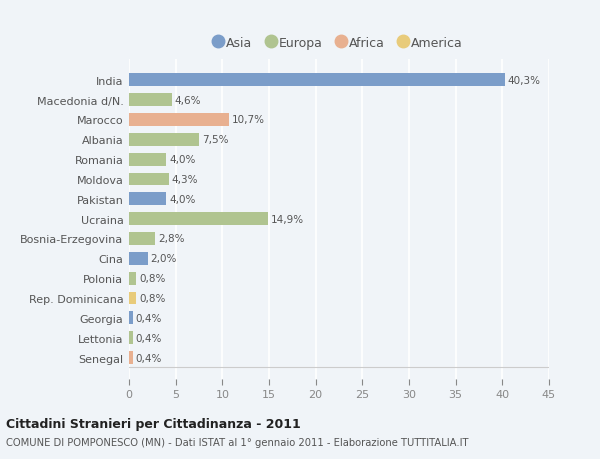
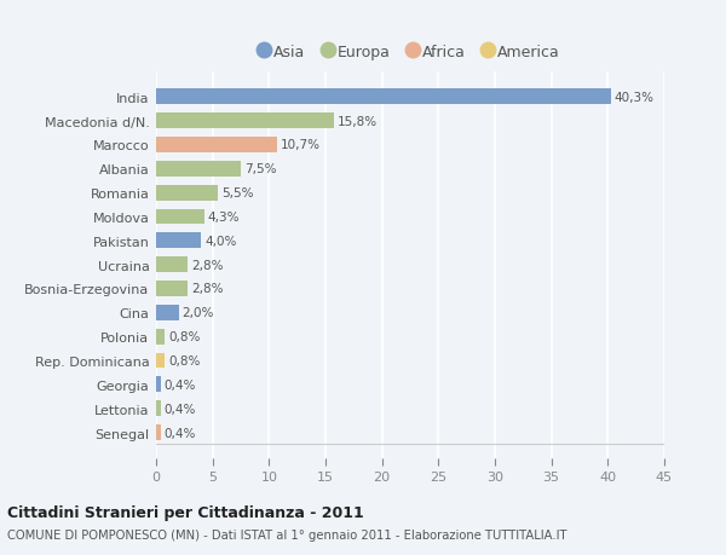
Macedonia d/N.: 4,6% -> 15,8%
Romania: 4,0% -> 5,5%
Ucraina: 14,9% -> 2,8%
